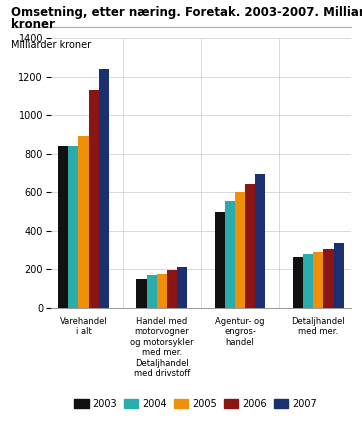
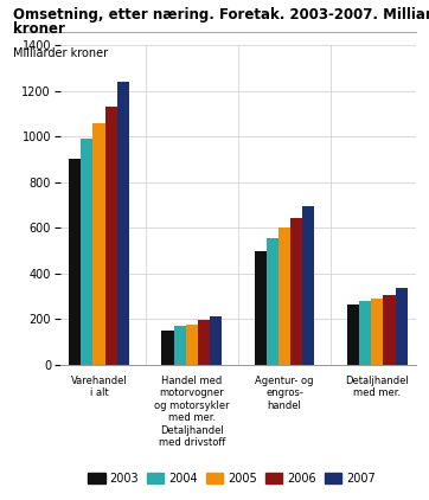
2003/Varehandel i alt: 840 -> 900
2004/Varehandel i alt: 840 -> 990
2005/Varehandel i alt: 890 -> 1060
